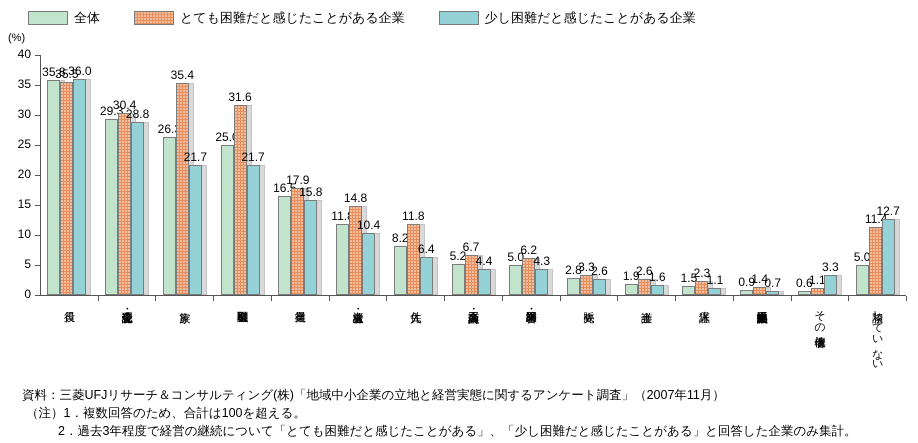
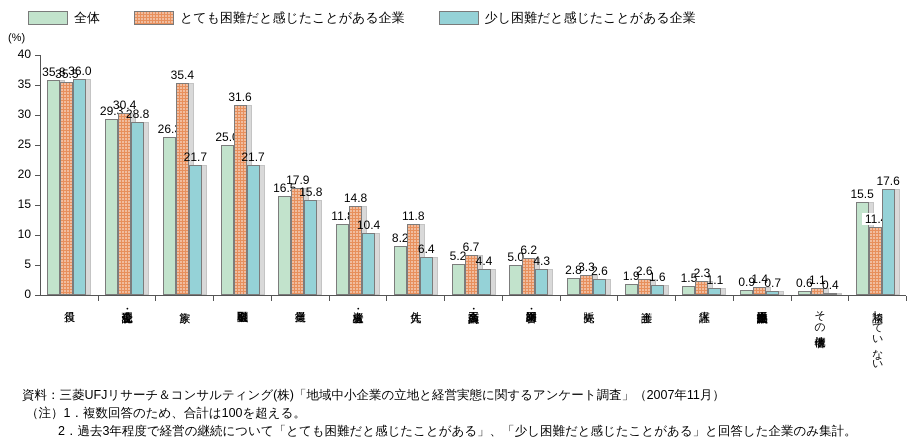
少し困難だと感じたことがある企業/その他債権者: 3.3 -> 0.4
全体/相談していない: 5.0 -> 15.5
少し困難だと感じたことがある企業/相談していない: 12.7 -> 17.6
